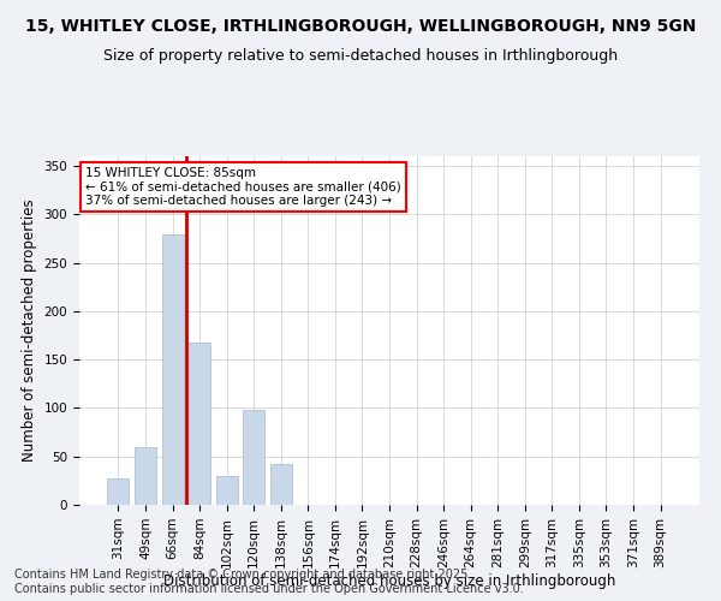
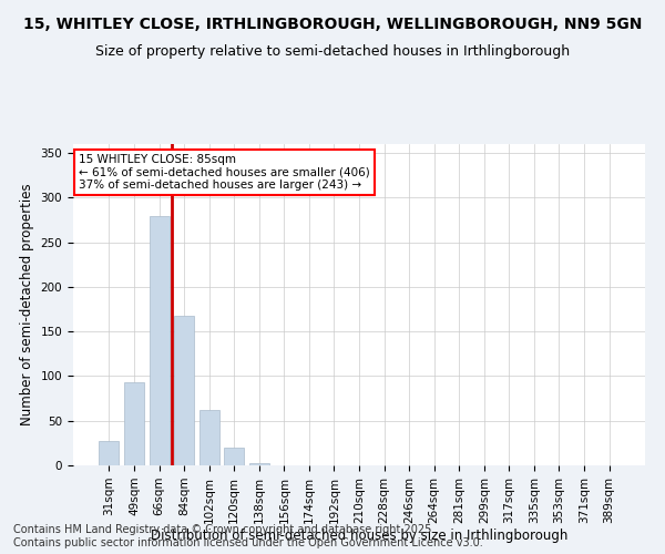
49sqm: 60 -> 93
102sqm: 30 -> 62
120sqm: 98 -> 20
138sqm: 42 -> 3
